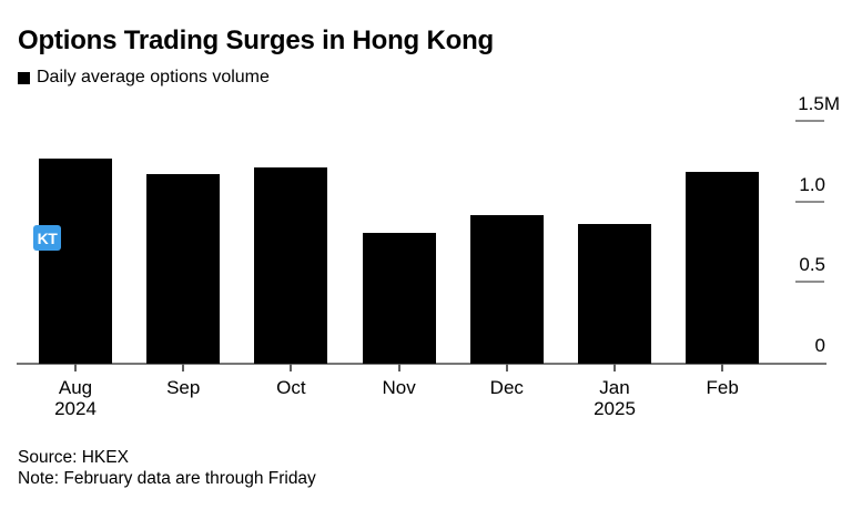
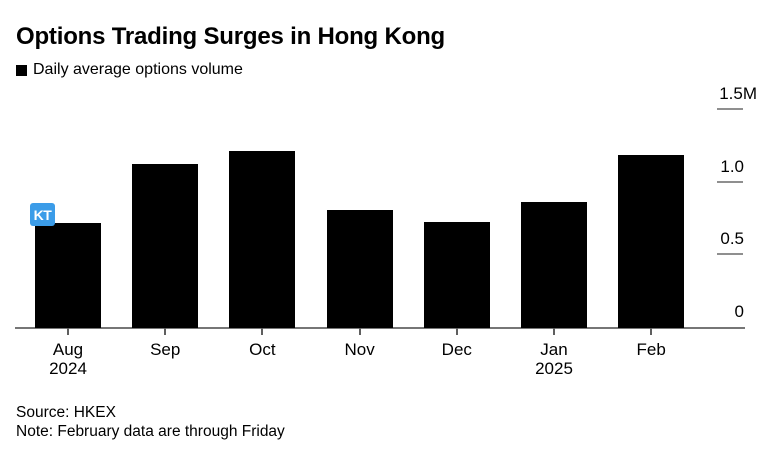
Aug 2024: 1.27M -> 0.72M
Sep: 1.18M -> 1.13M
Dec: 0.92M -> 0.73M
